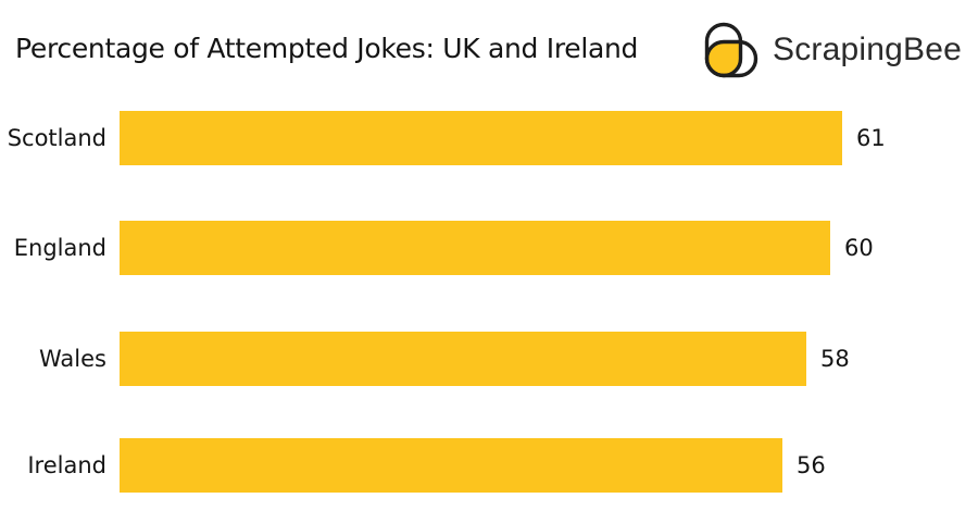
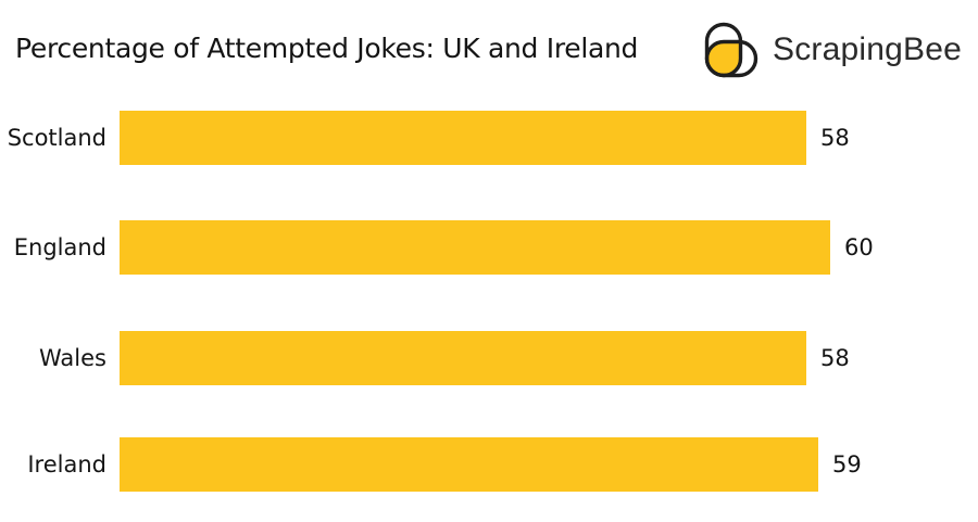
Scotland: 61 -> 58
Ireland: 56 -> 59
